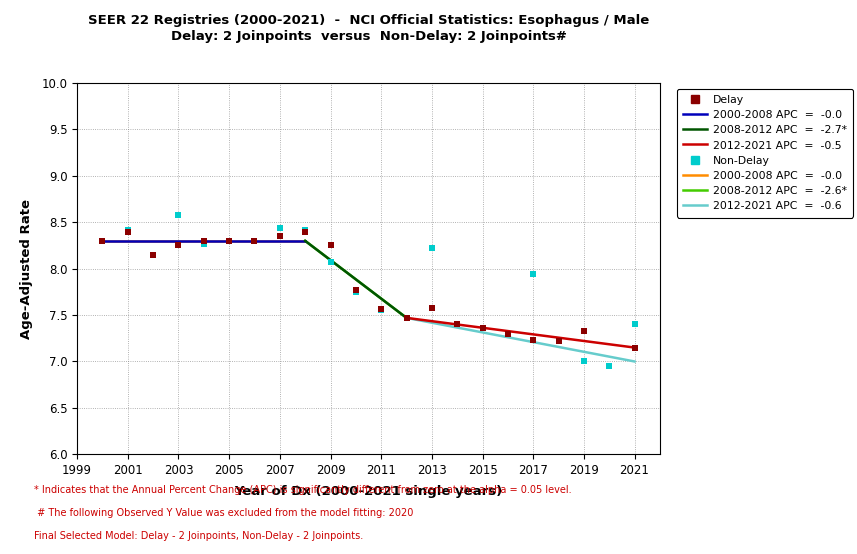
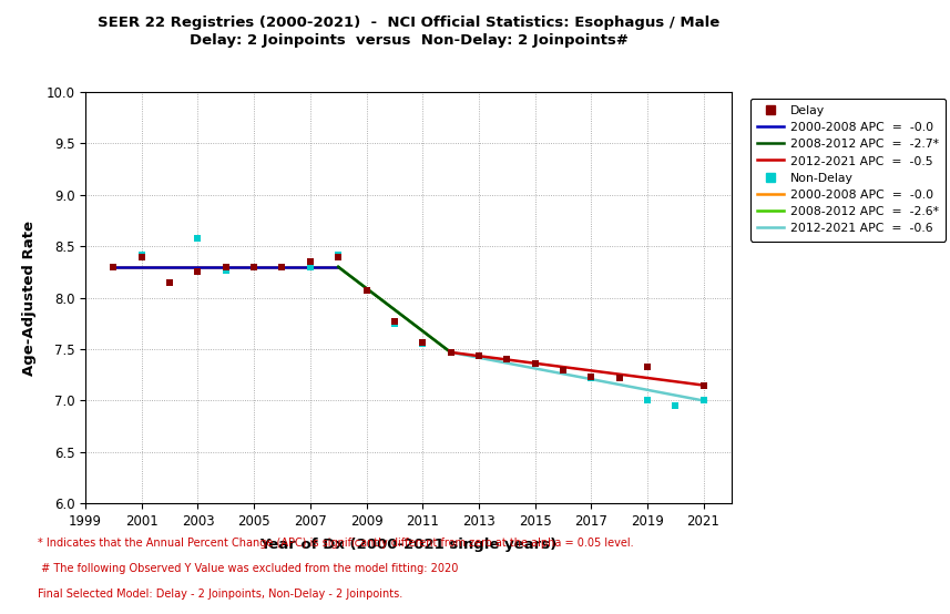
Non-Delay/2007: 8.44 -> 8.30
Delay/2009: 8.26 -> 8.07
Delay/2013: 7.58 -> 7.44
Non-Delay/2013: 8.22 -> 7.44
Non-Delay/2017: 7.94 -> 7.22
Non-Delay/2021: 7.40 -> 7.00
